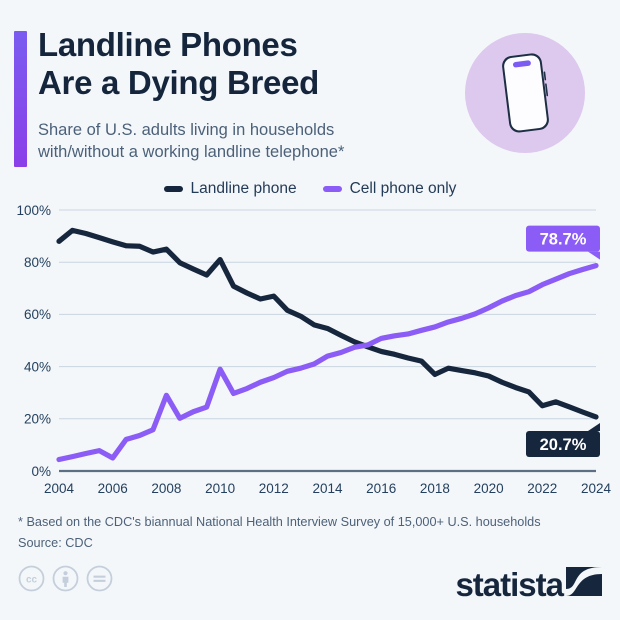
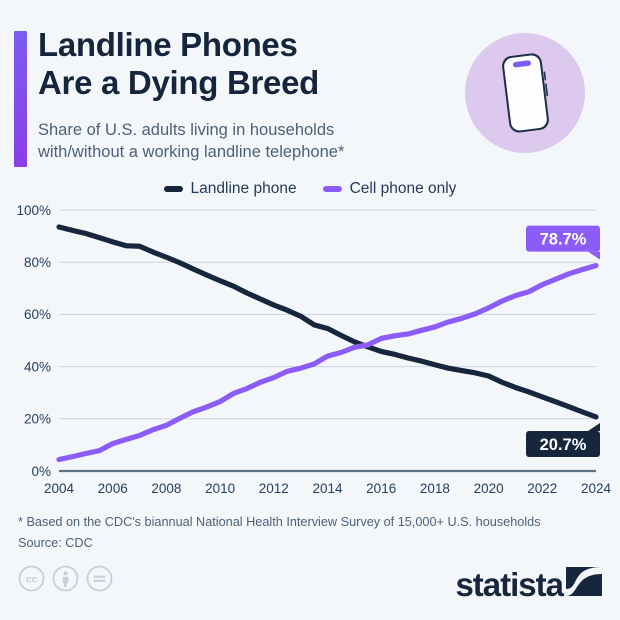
Landline phone/2004: 88% -> 94%
Cell phone only/2006: 5% -> 10%
Landline phone/2008: 85% -> 82%
Cell phone only/2008: 29% -> 18%
Landline phone/2010: 81% -> 73%
Cell phone only/2010: 39% -> 27%
Landline phone/2012: 67% -> 64%
Landline phone/2018: 37% -> 41%
Landline phone/2022: 25% -> 28%
